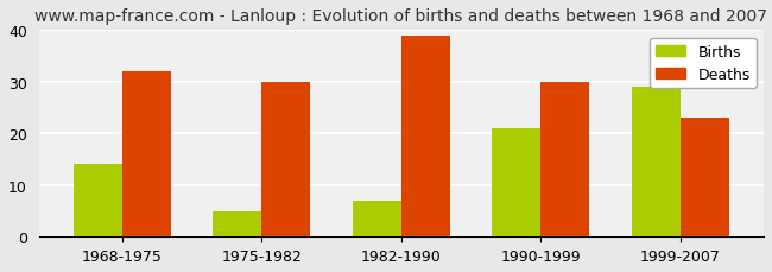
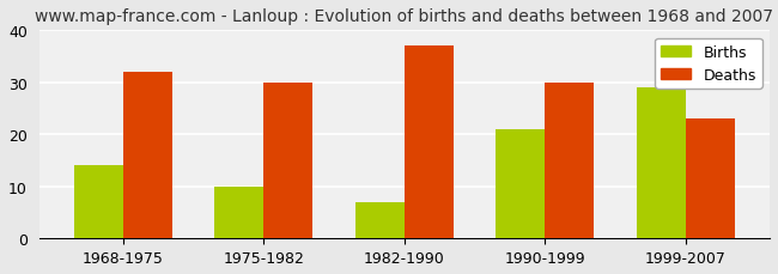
Births/1975-1982: 5 -> 10
Deaths/1982-1990: 39 -> 37
